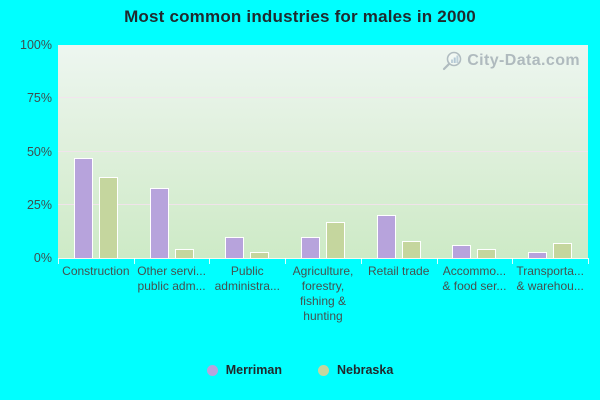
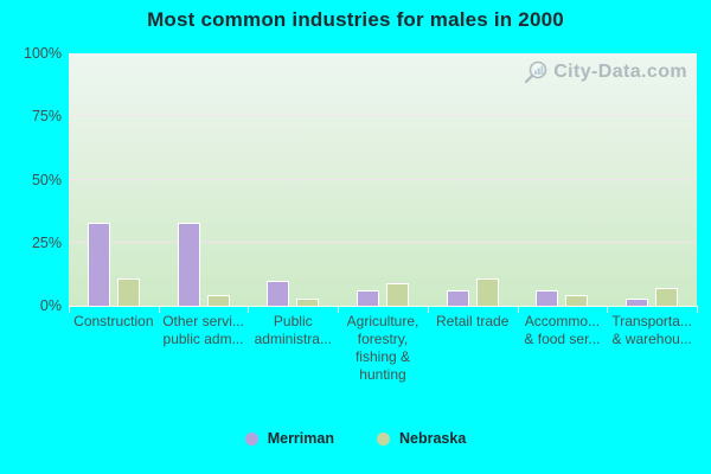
Merriman/Construction: 47% -> 33%
Nebraska/Construction: 38% -> 11%
Merriman/Agriculture, forestry, fishing & hunting: 10% -> 6%
Nebraska/Agriculture, forestry, fishing & hunting: 17% -> 9%
Merriman/Retail trade: 20% -> 6%
Nebraska/Retail trade: 8% -> 11%
